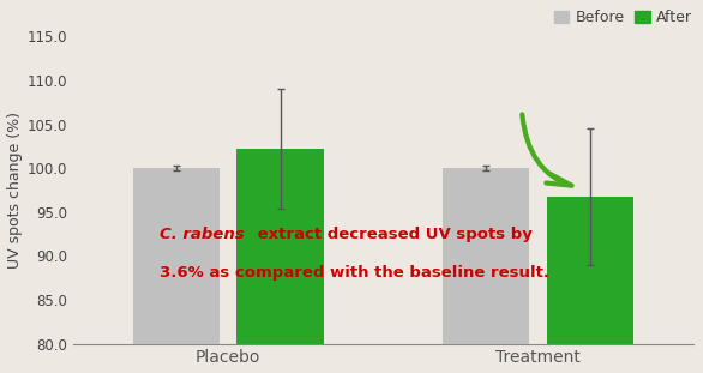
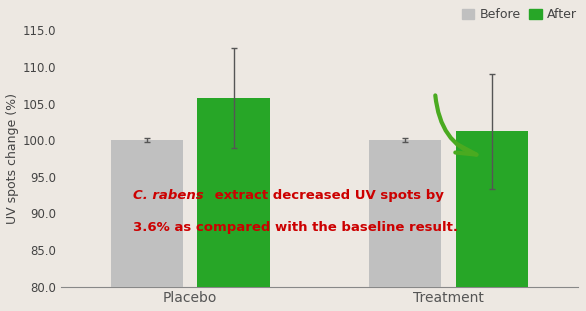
After/Placebo: 102.2 -> 105.8
After/Treatment: 96.8 -> 101.2
